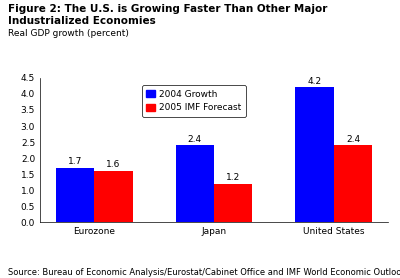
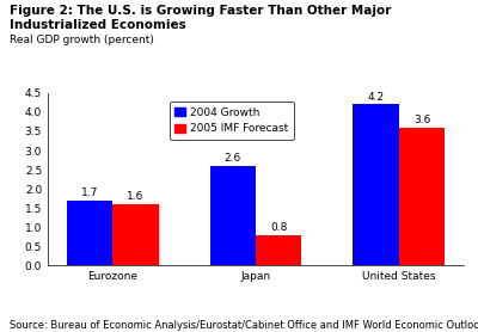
2004 Growth/Japan: 2.4 -> 2.6
2005 IMF Forecast/Japan: 1.2 -> 0.8
2005 IMF Forecast/United States: 2.4 -> 3.6
